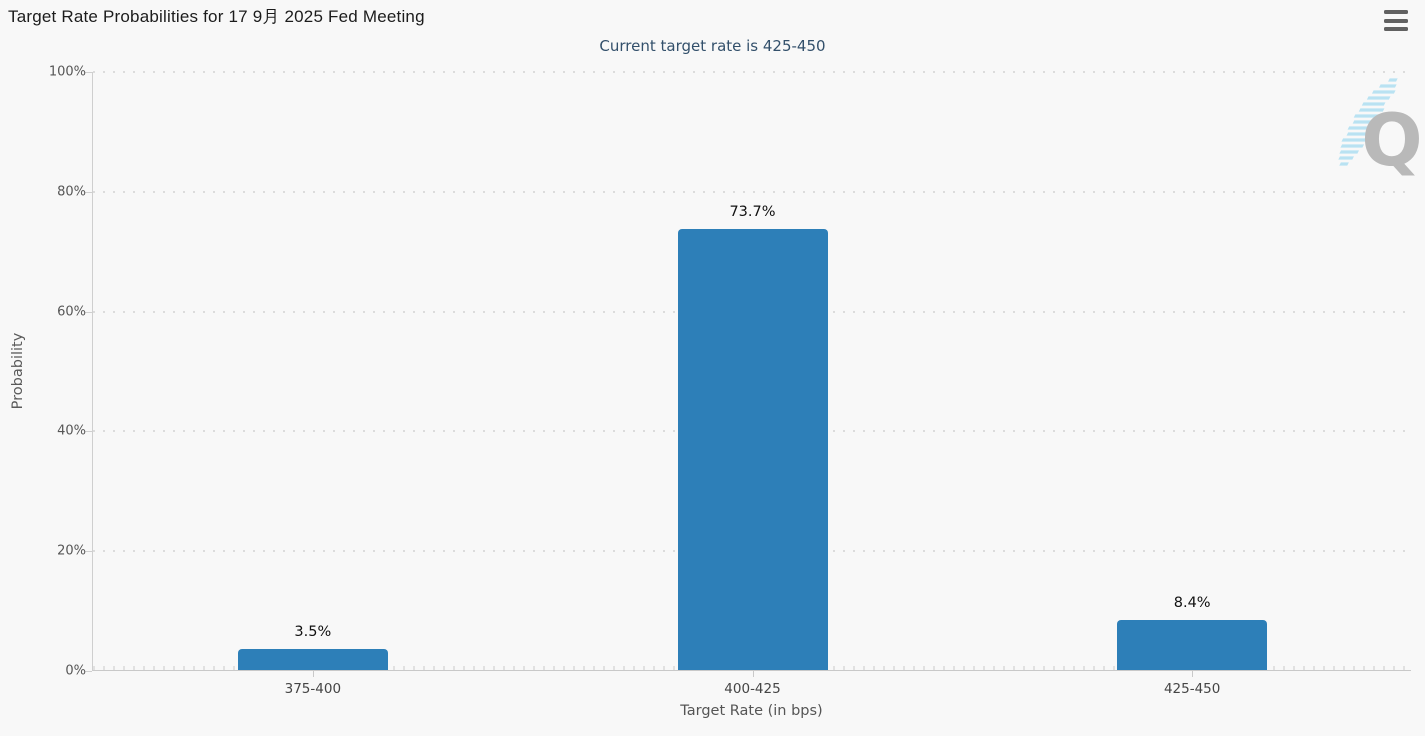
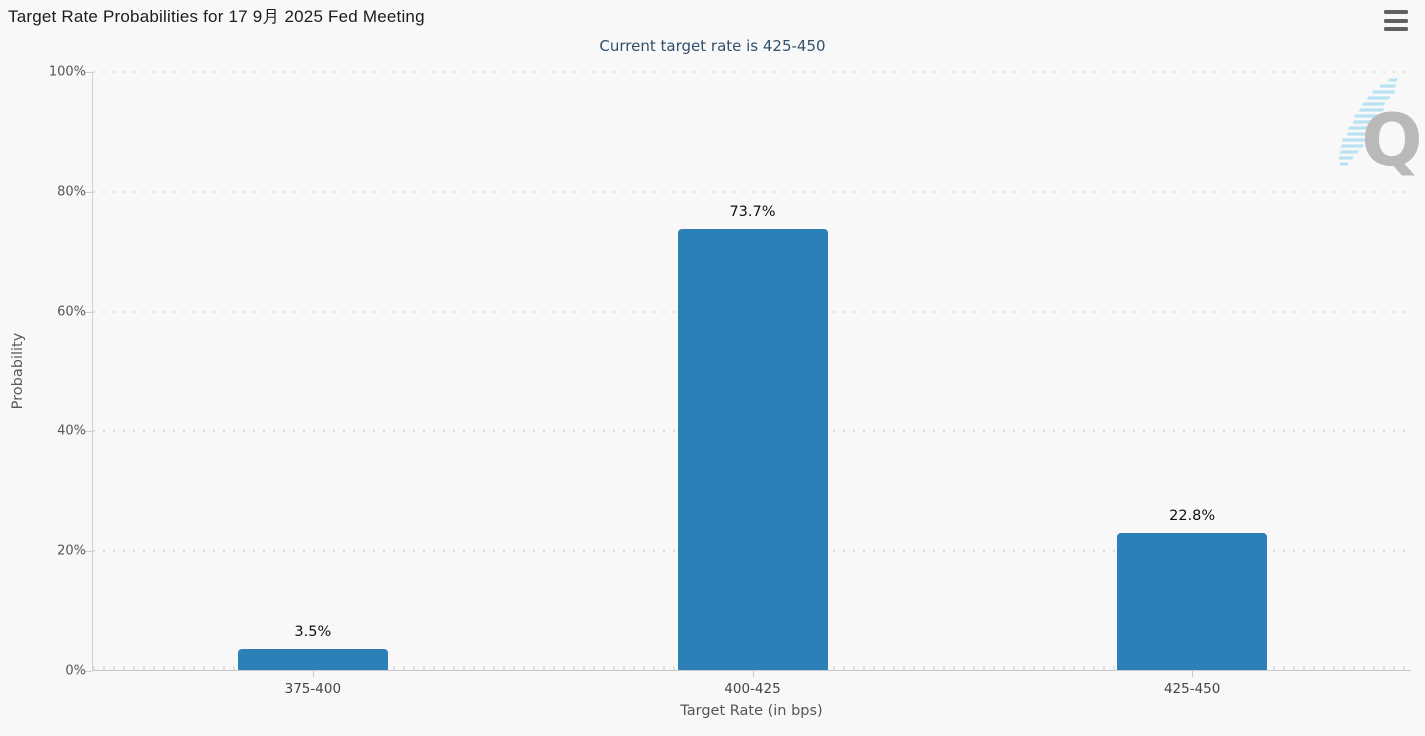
425-450: 8.4% -> 22.8%
